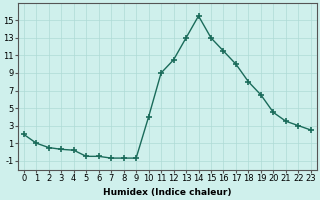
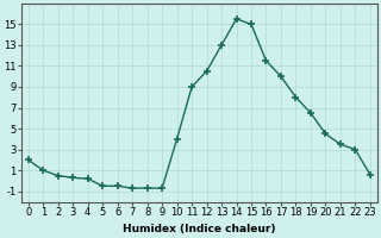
15: 13.0 -> 15.0
23: 2.5 -> 0.6
